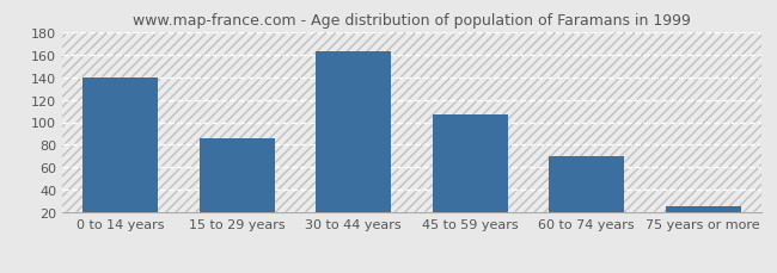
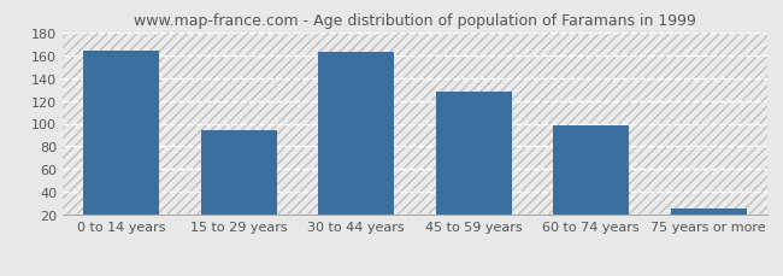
0 to 14 years: 140 -> 164
15 to 29 years: 86 -> 94
45 to 59 years: 107 -> 128
60 to 74 years: 70 -> 98
